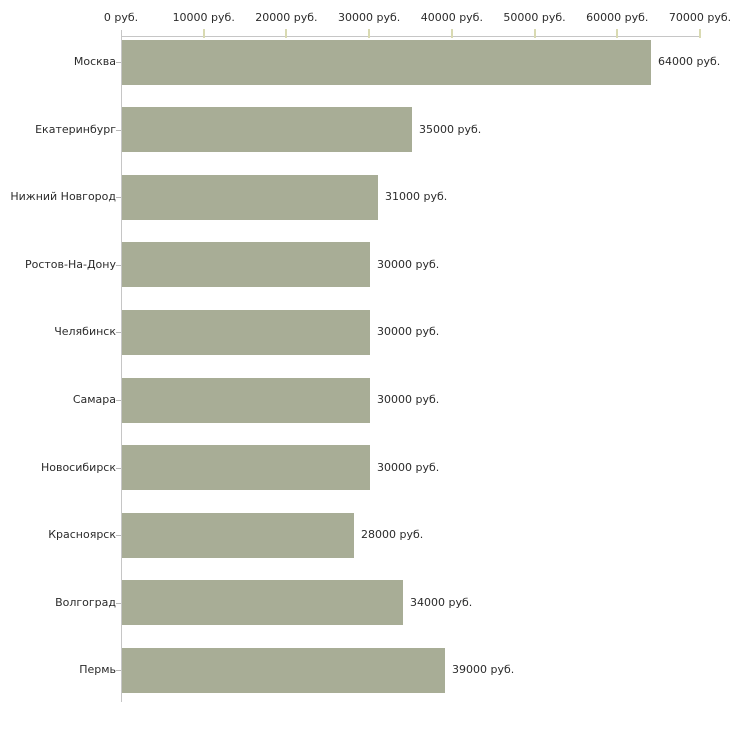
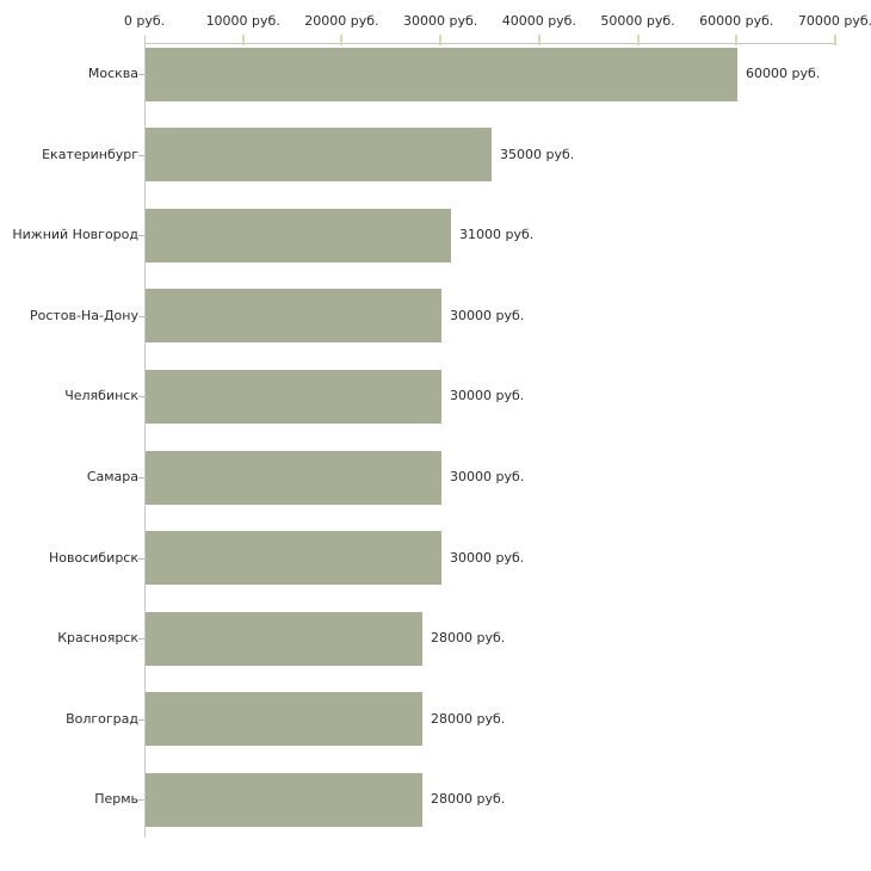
Москва: 64000 -> 60000
Волгоград: 34000 -> 28000
Пермь: 39000 -> 28000
